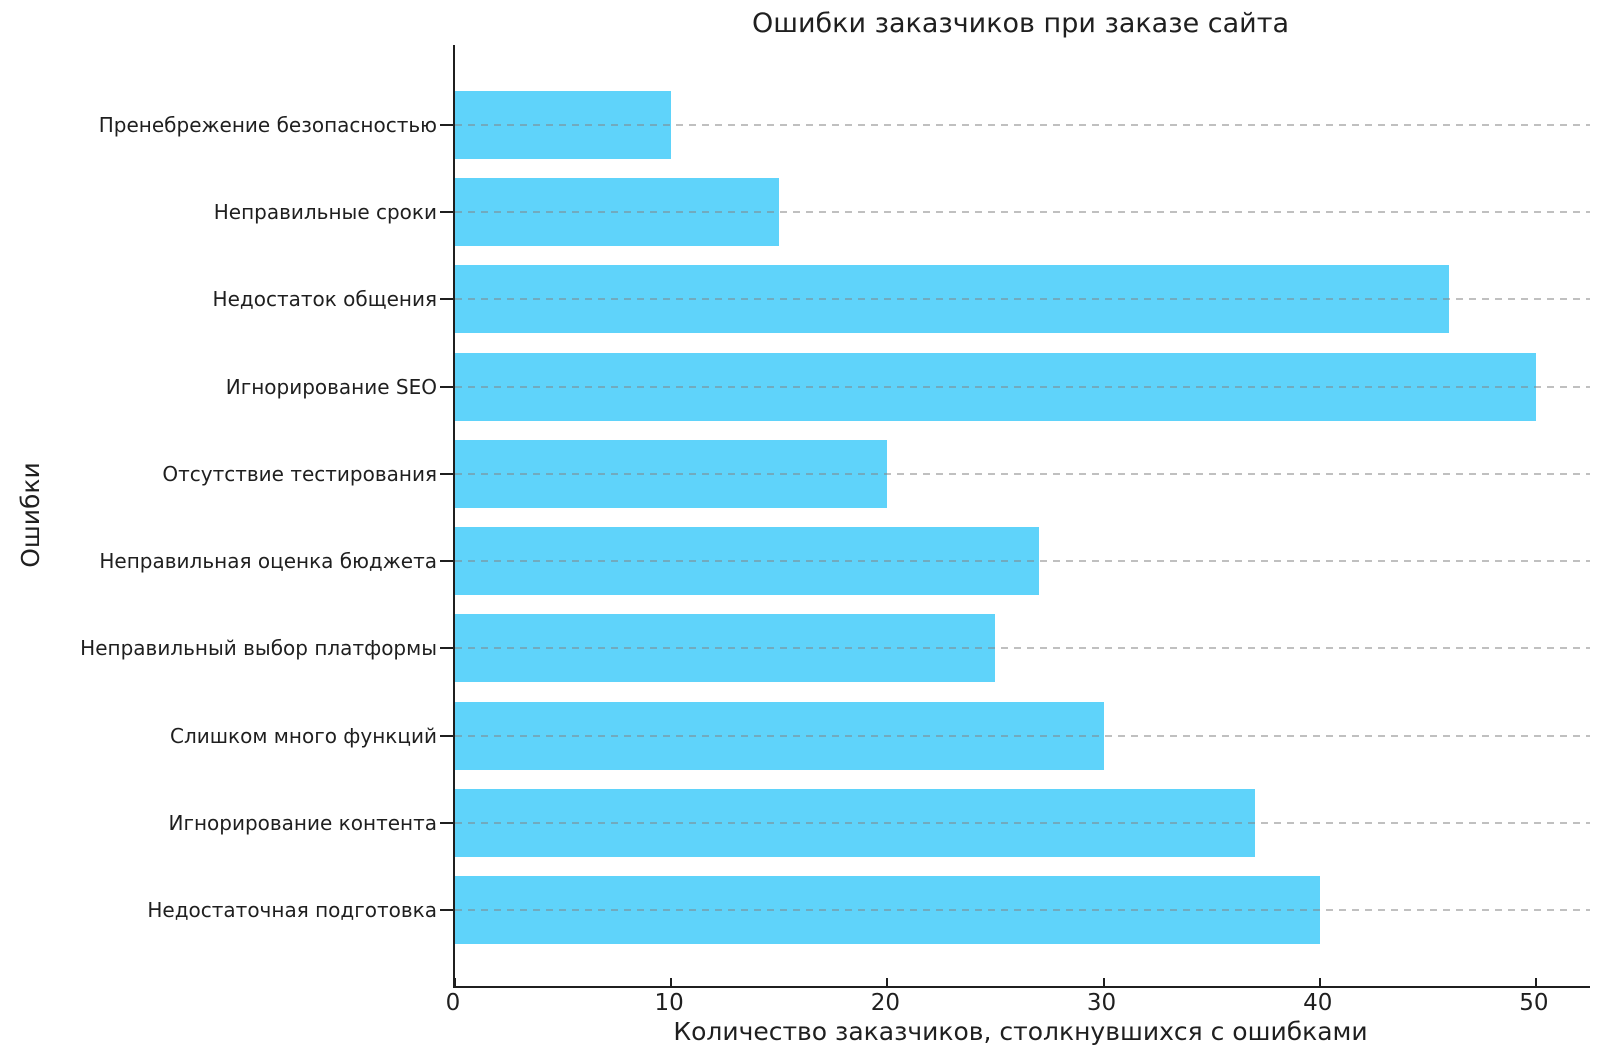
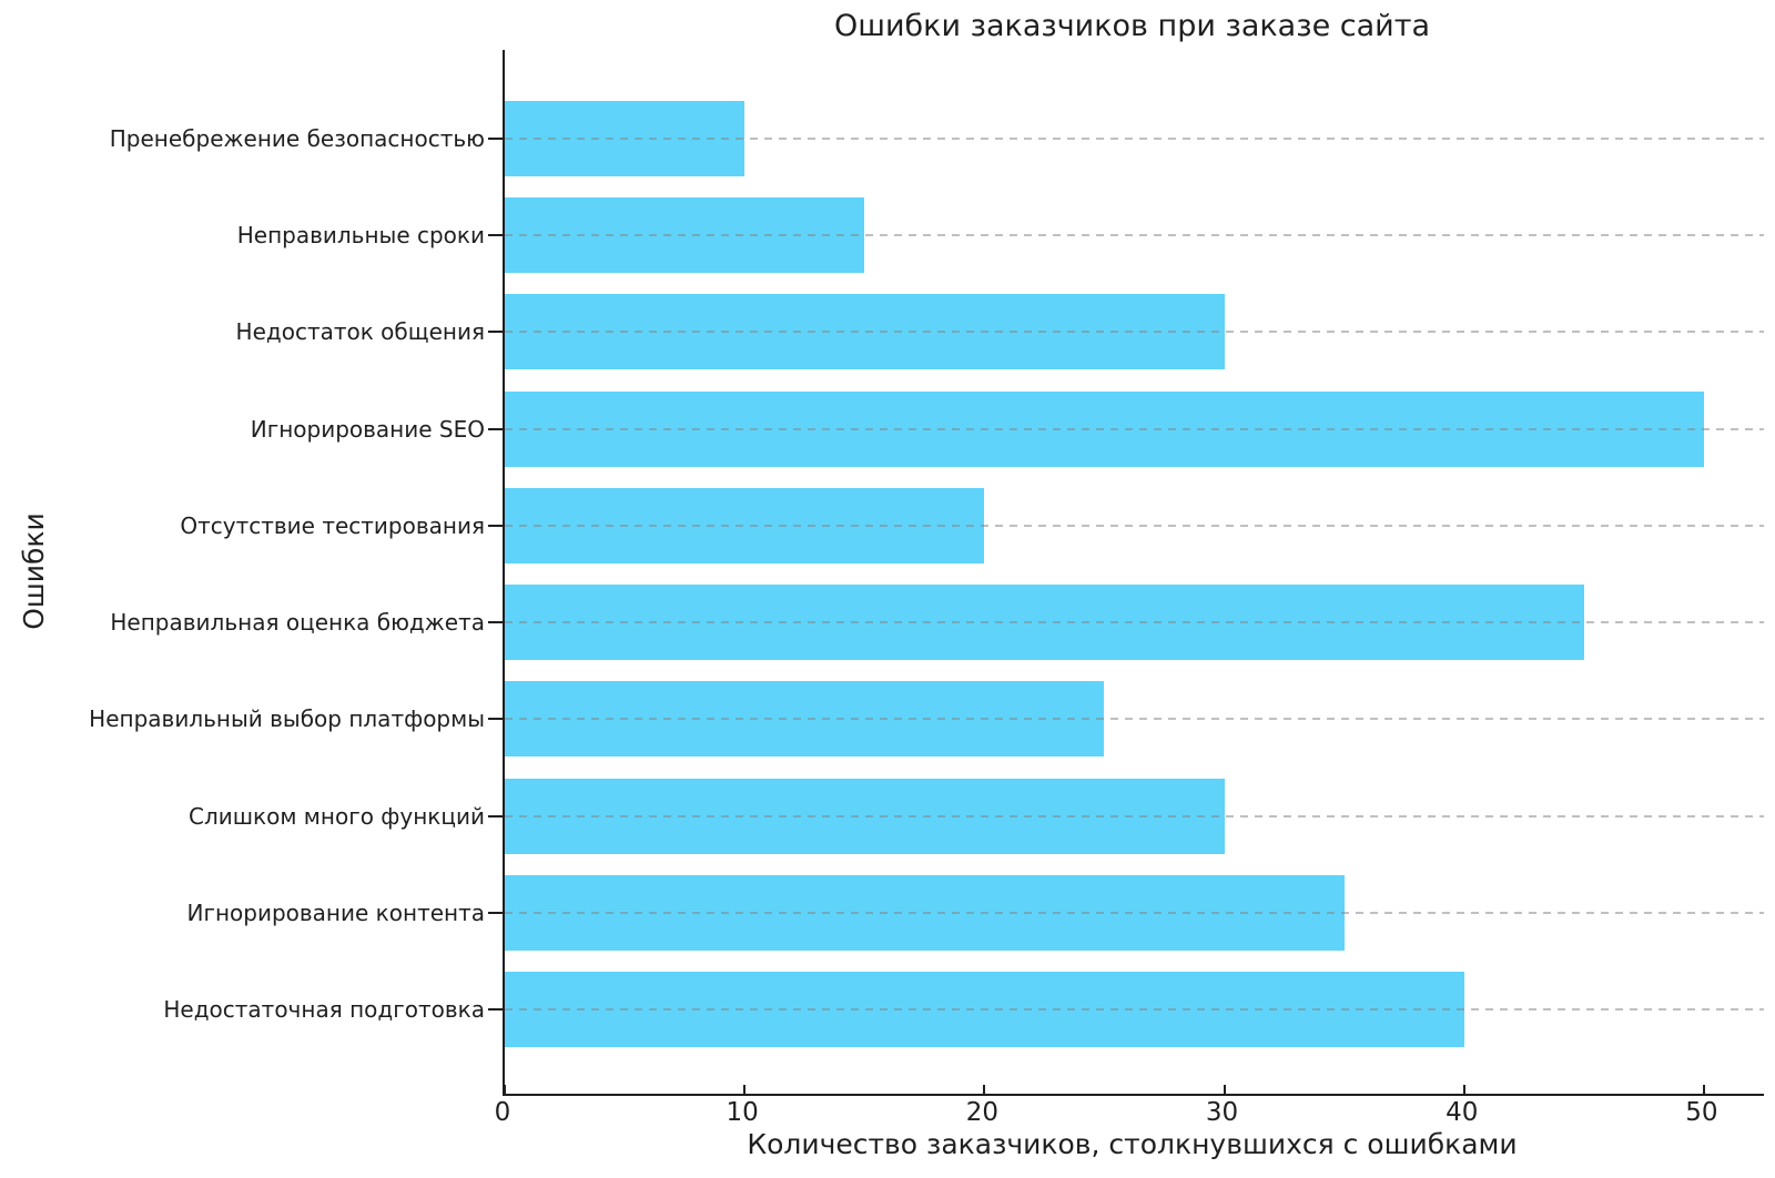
Недостаток общения: 46 -> 30
Неправильная оценка бюджета: 27 -> 45
Игнорирование контента: 37 -> 35
